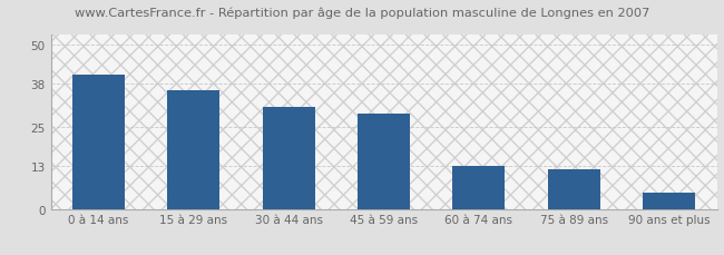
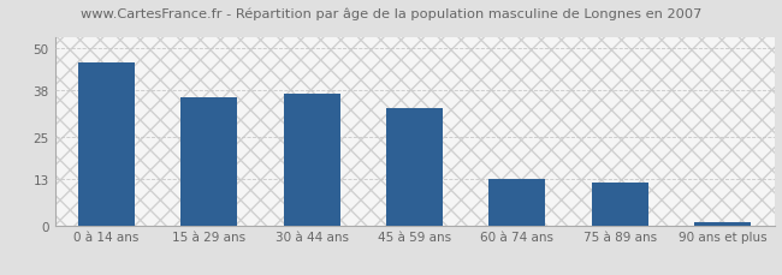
0 à 14 ans: 41 -> 46
30 à 44 ans: 31 -> 37
45 à 59 ans: 29 -> 33
90 ans et plus: 5 -> 1
